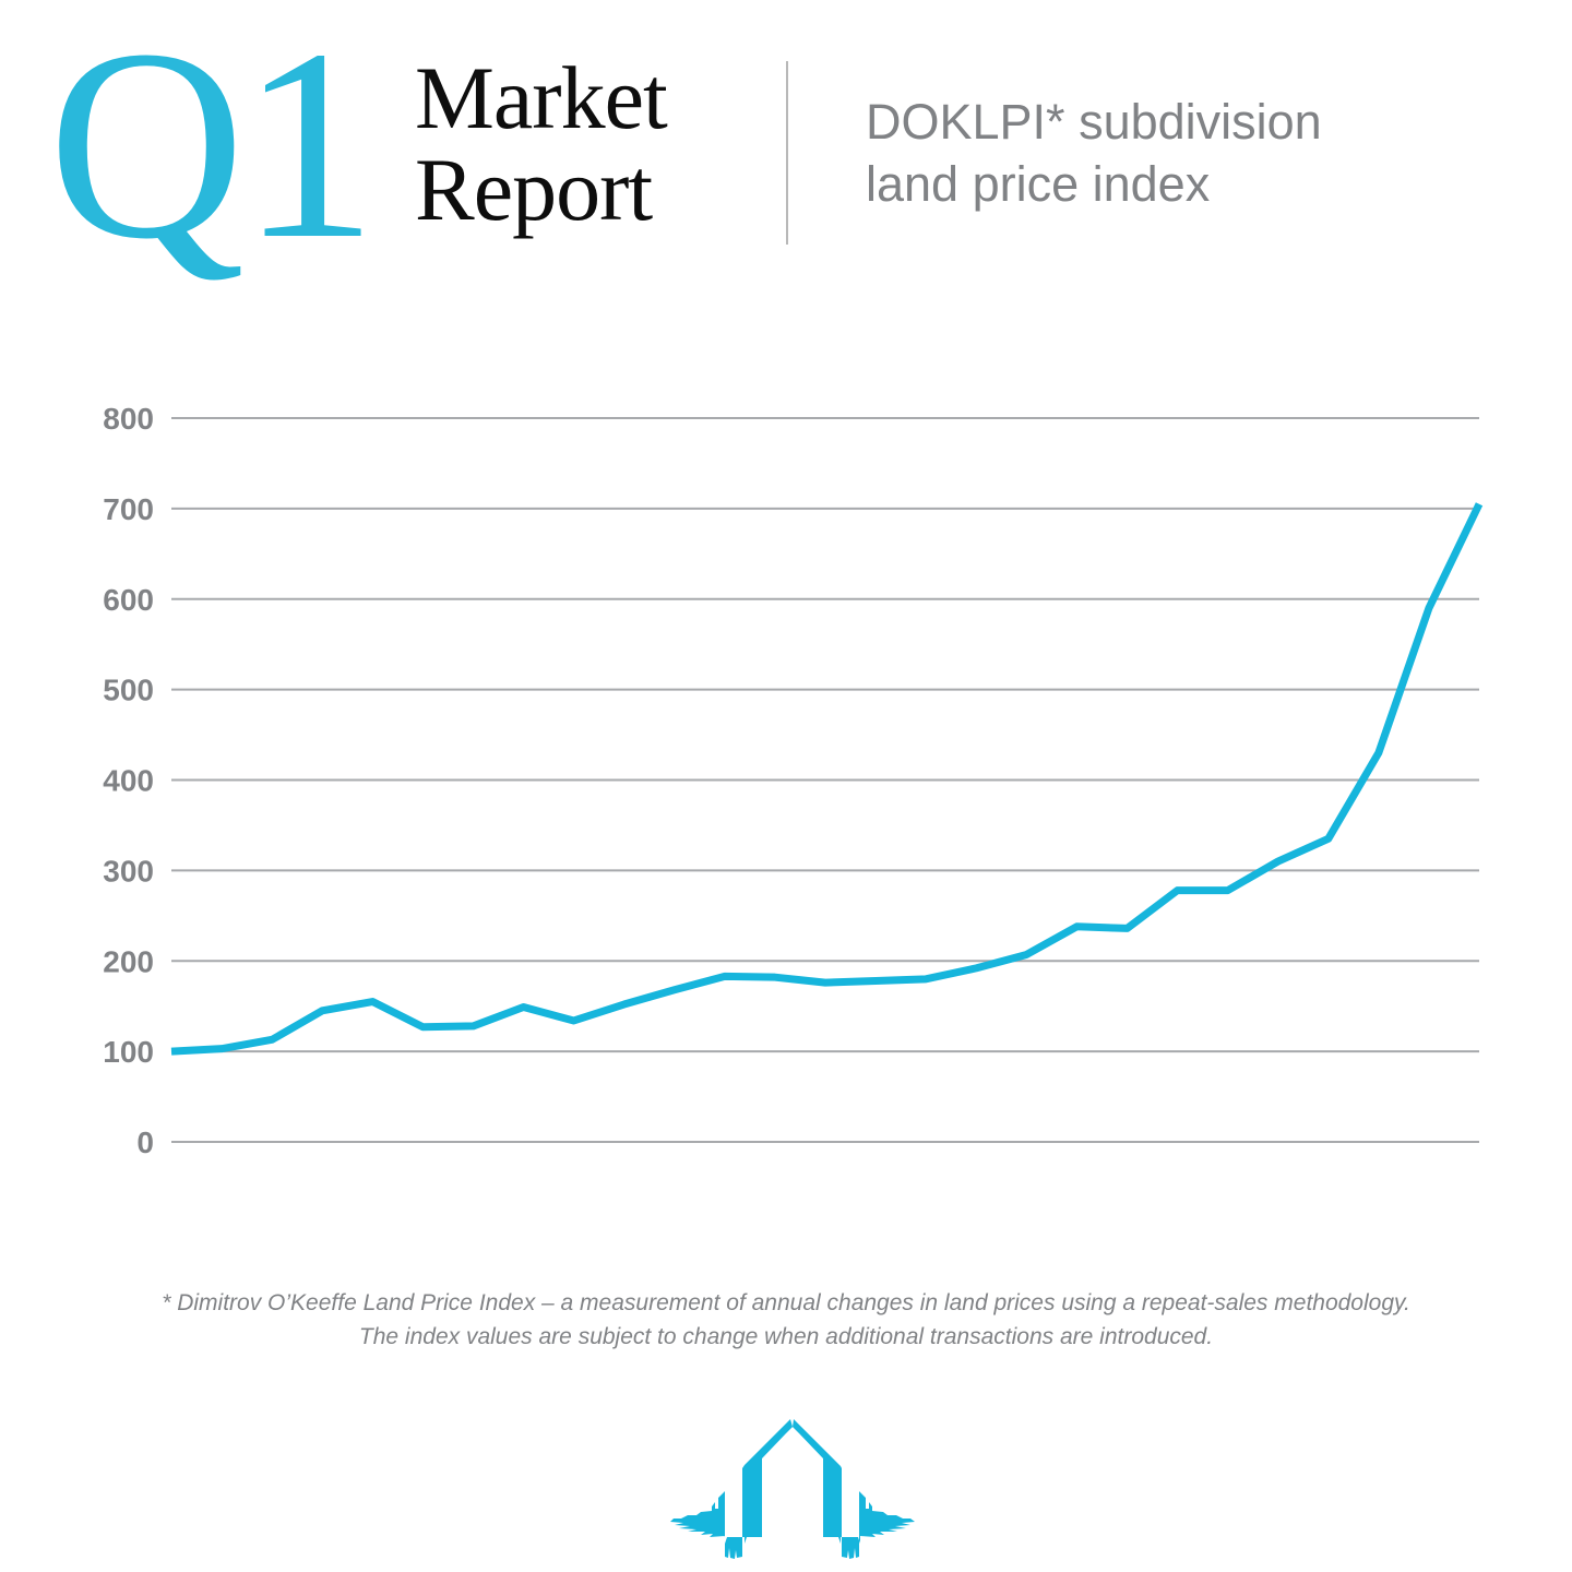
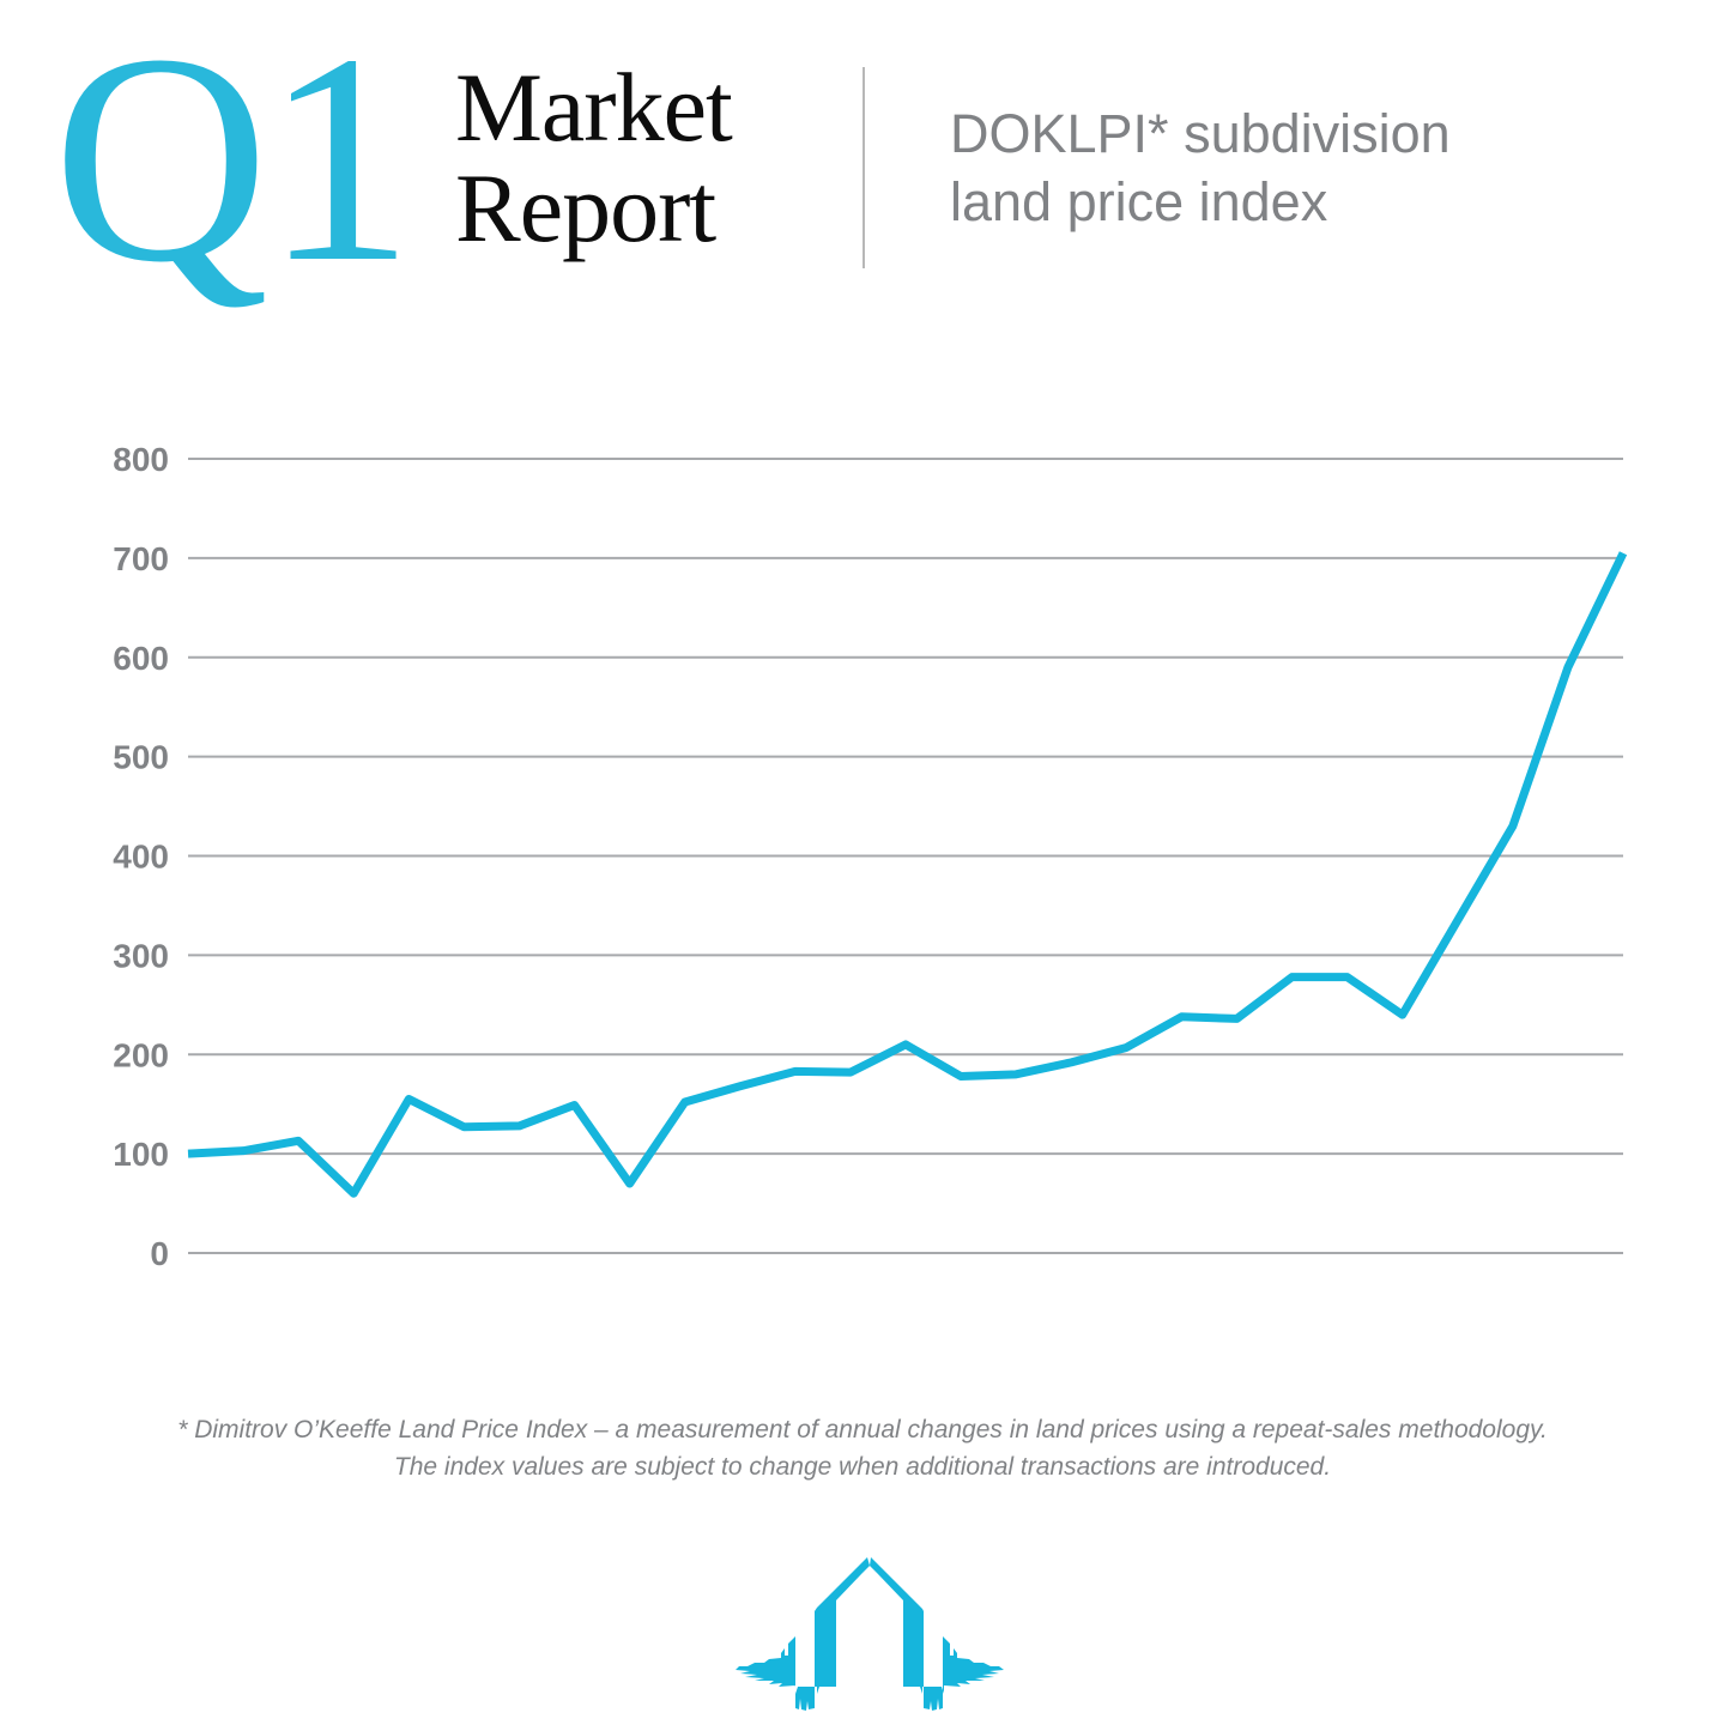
2000: 140 -> 60
2005: 130 -> 70
2010: 180 -> 210
2019: 310 -> 240
